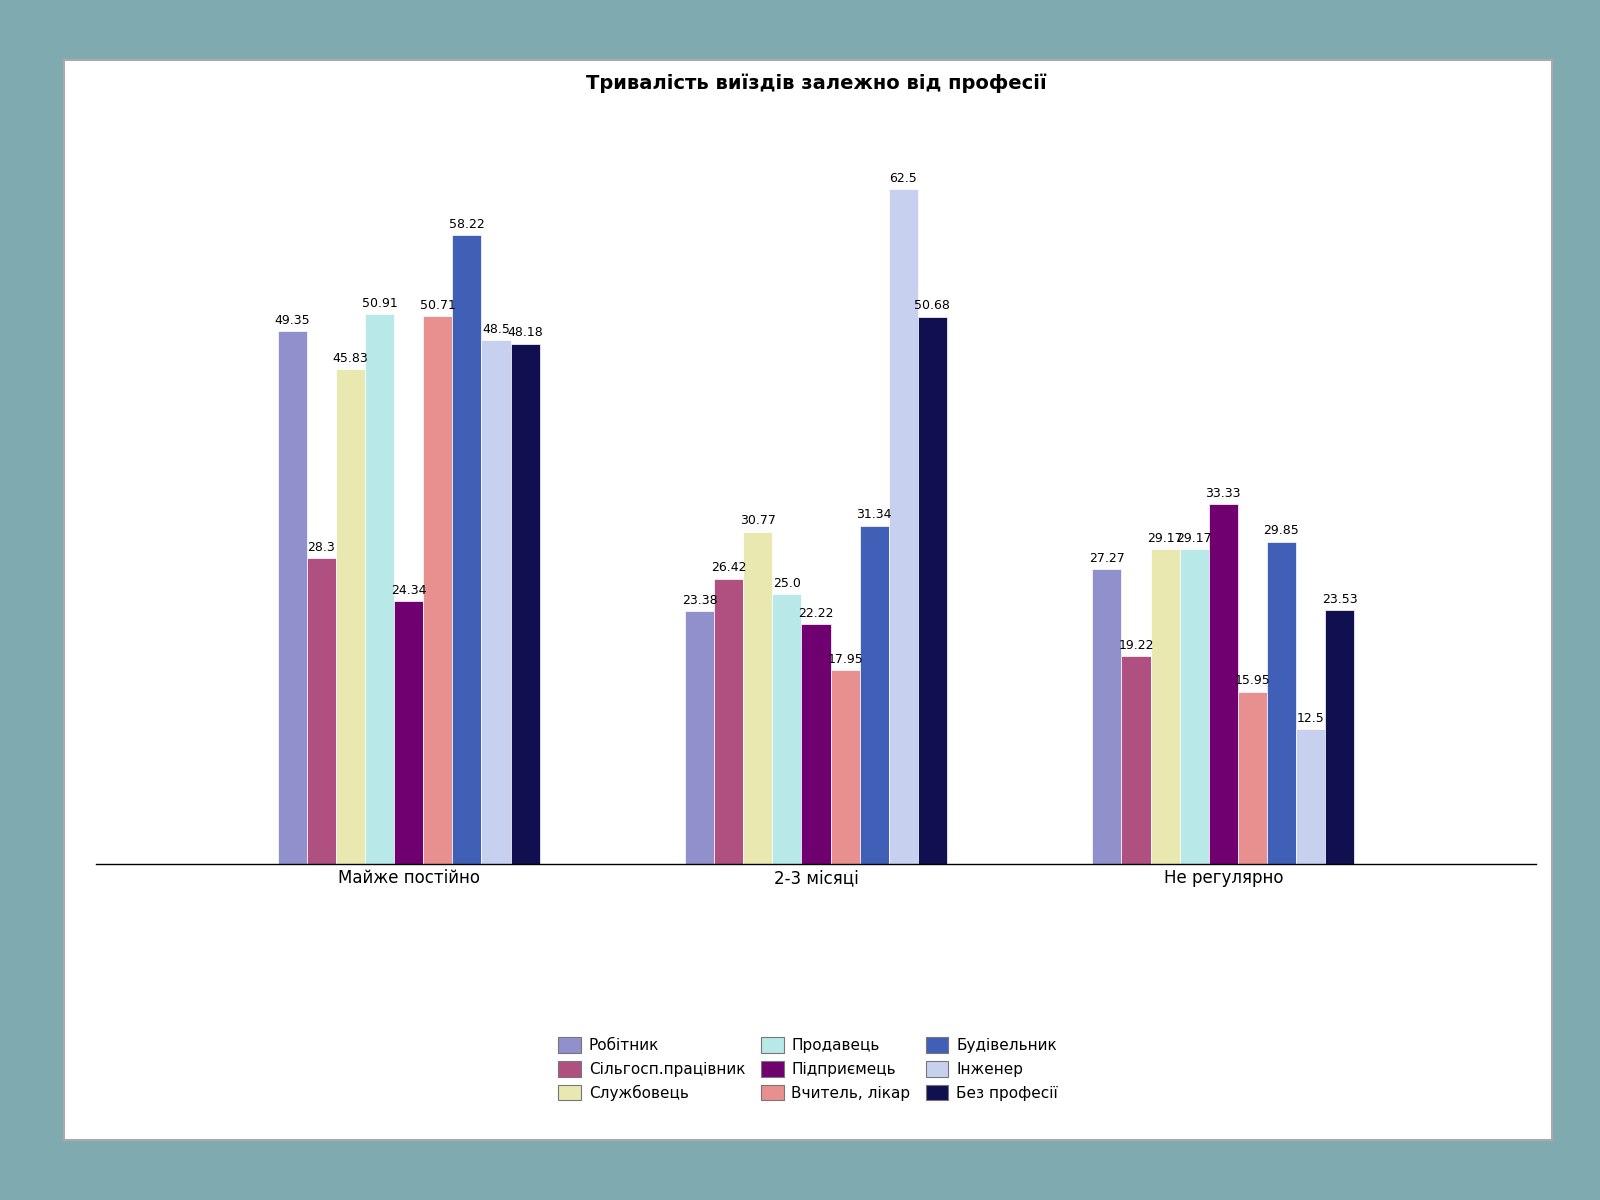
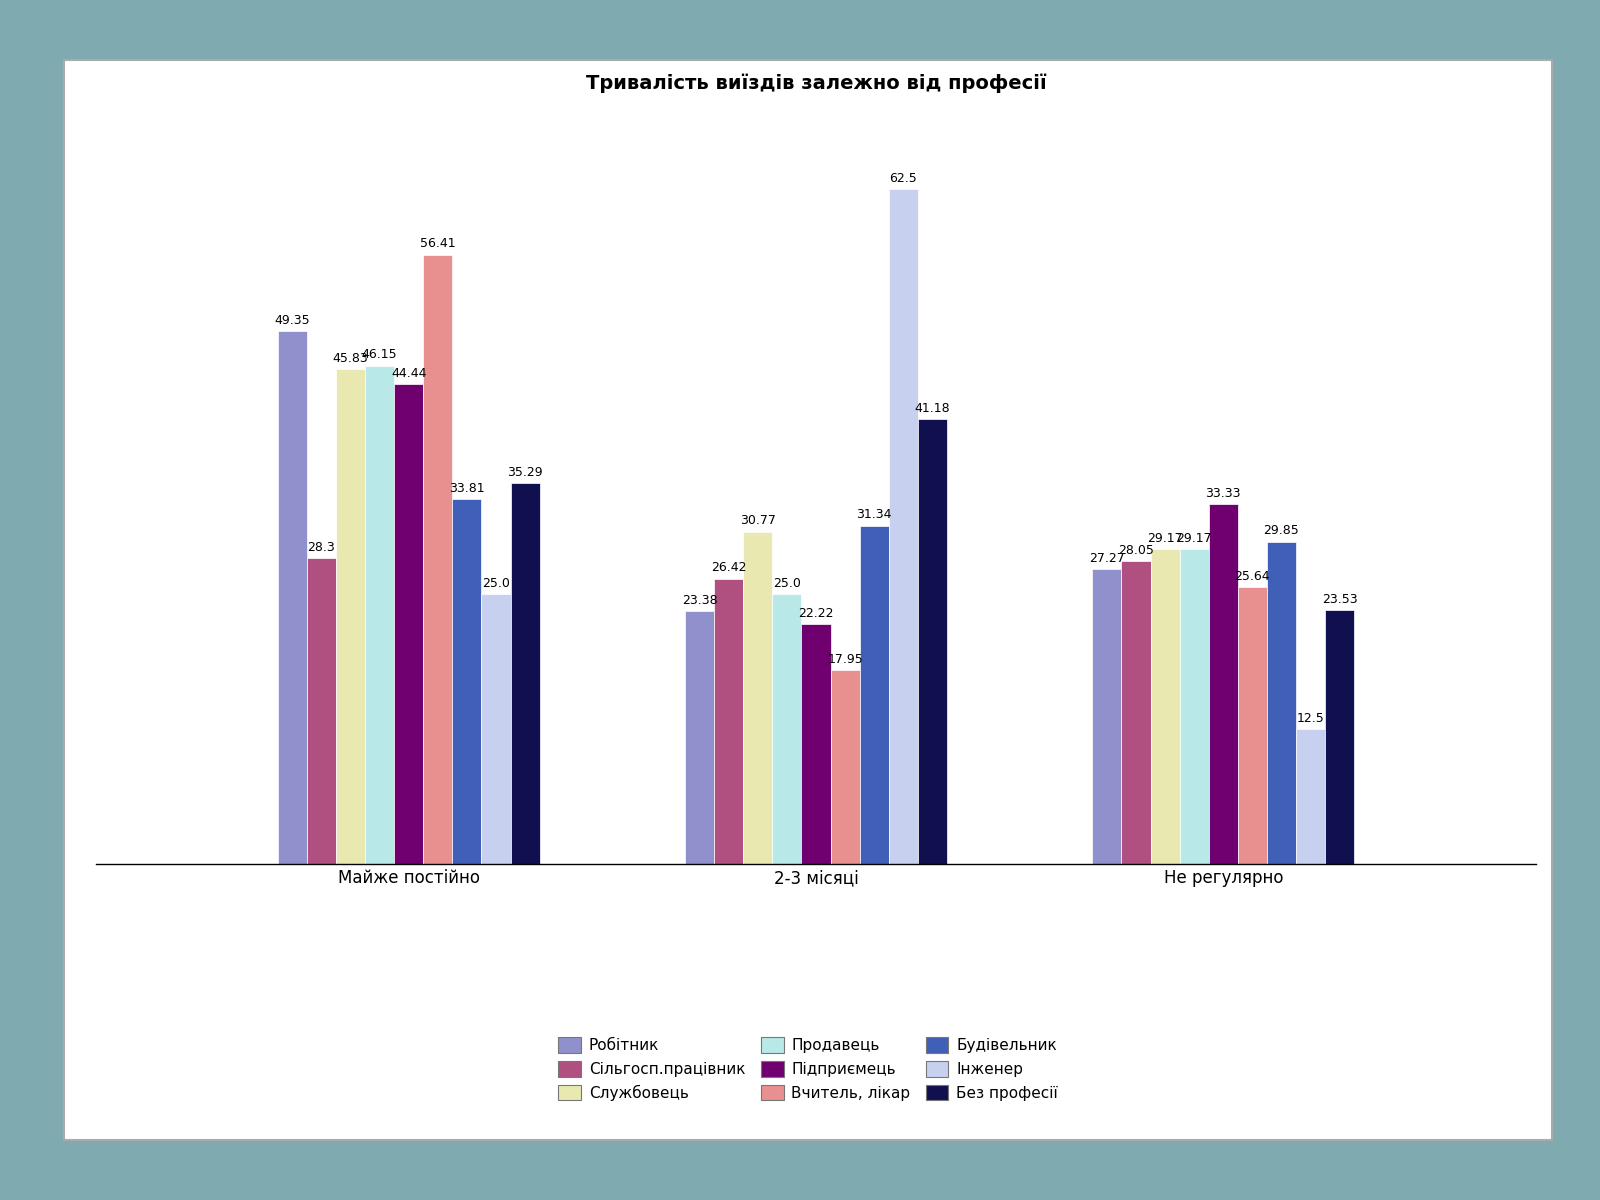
Продавець/Майже постійно: 50.91 -> 46.15
Підприємець/Майже постійно: 24.34 -> 44.44
Вчитель, лікар/Майже постійно: 50.71 -> 56.41
Будівельник/Майже постійно: 58.22 -> 33.81
Інженер/Майже постійно: 48.5 -> 25.0
Без професії/Майже постійно: 48.18 -> 35.29
Без професії/2-3 місяці: 50.68 -> 41.18
Сільгосп.працівник/Не регулярно: 19.22 -> 28.05
Вчитель, лікар/Не регулярно: 15.95 -> 25.64
